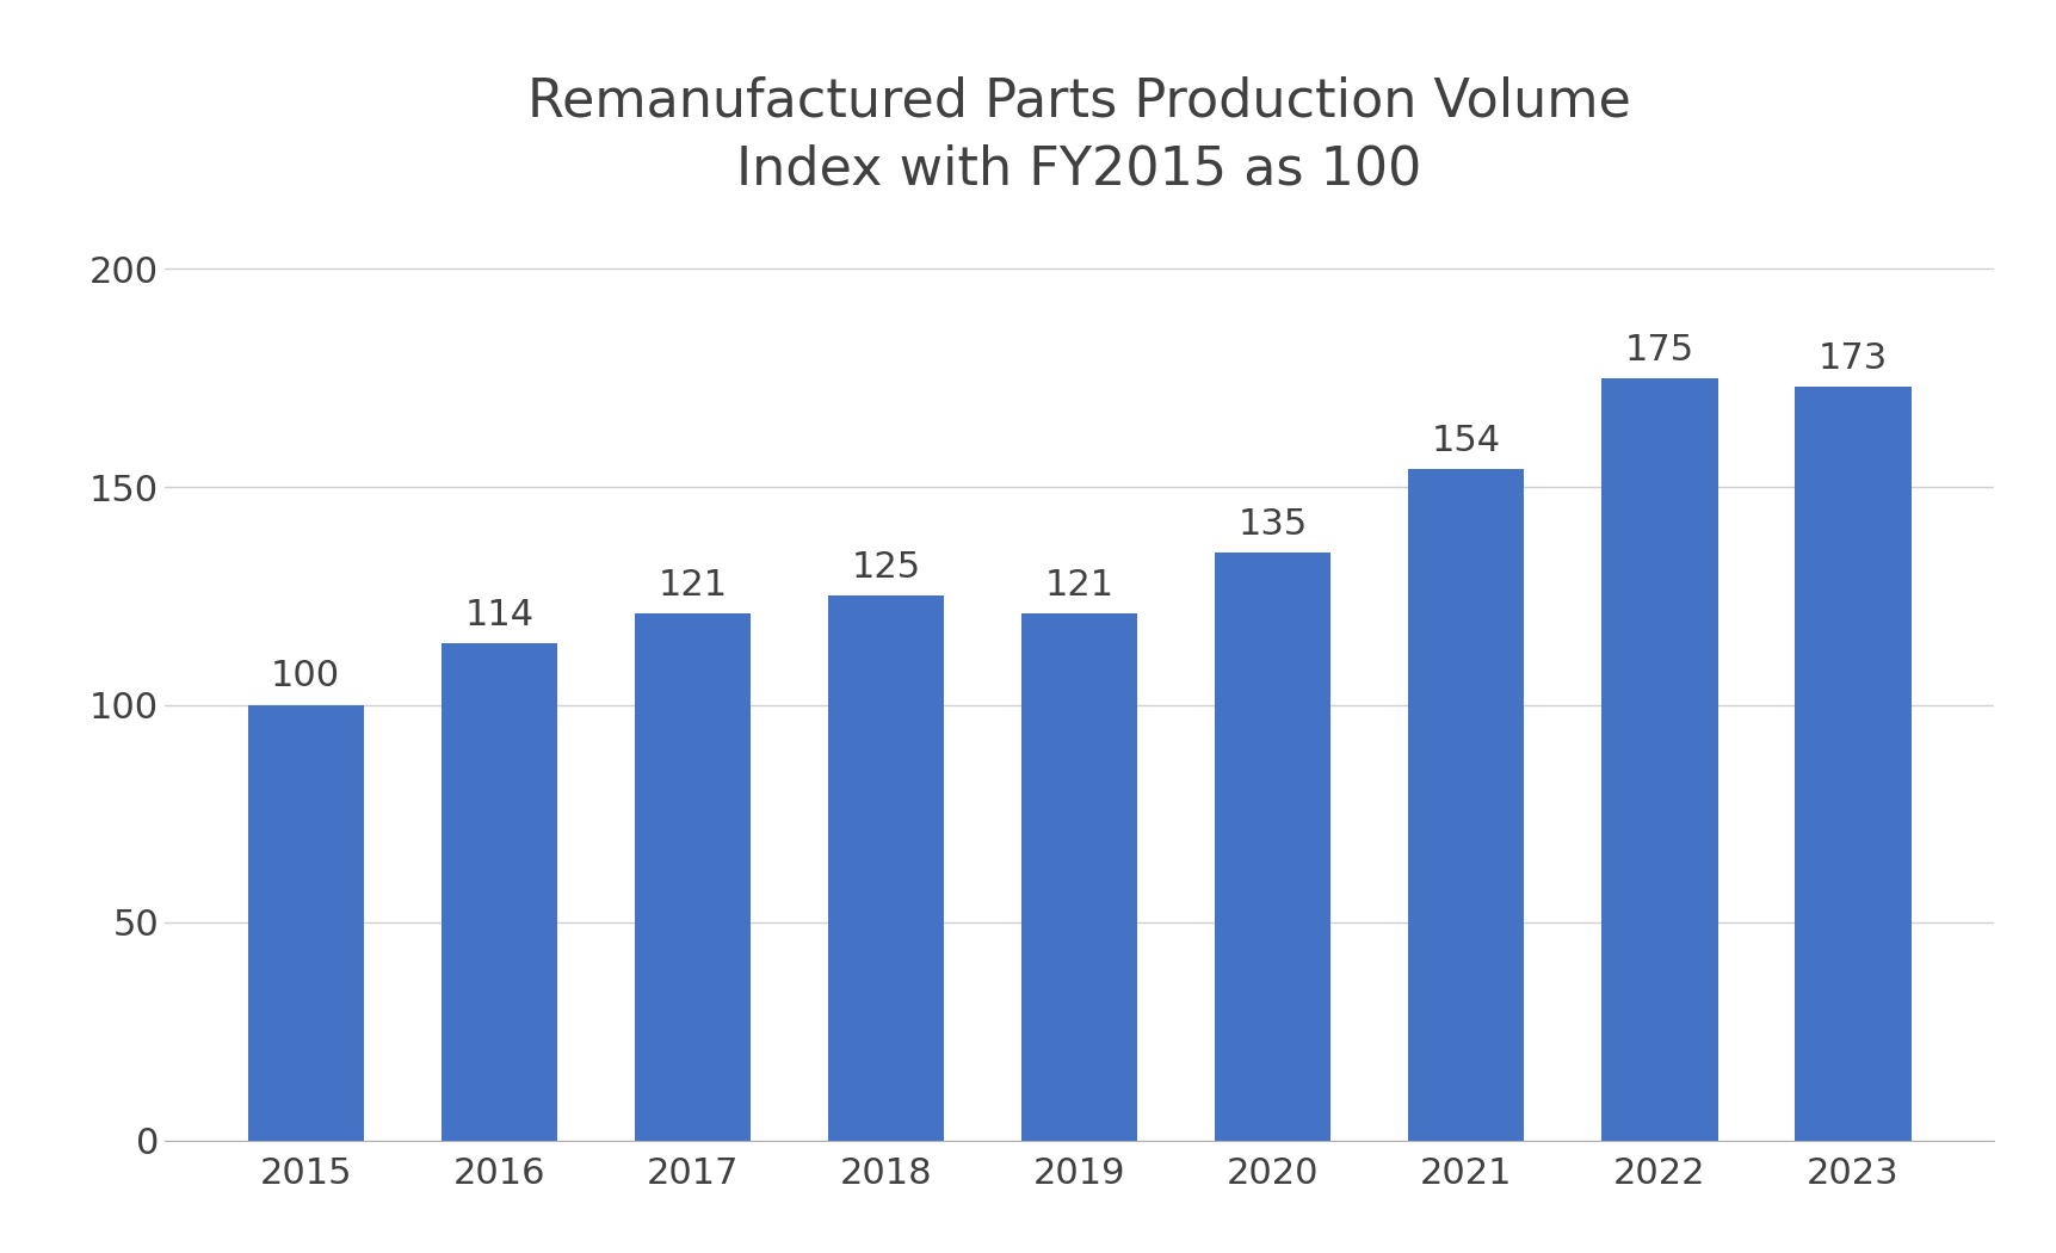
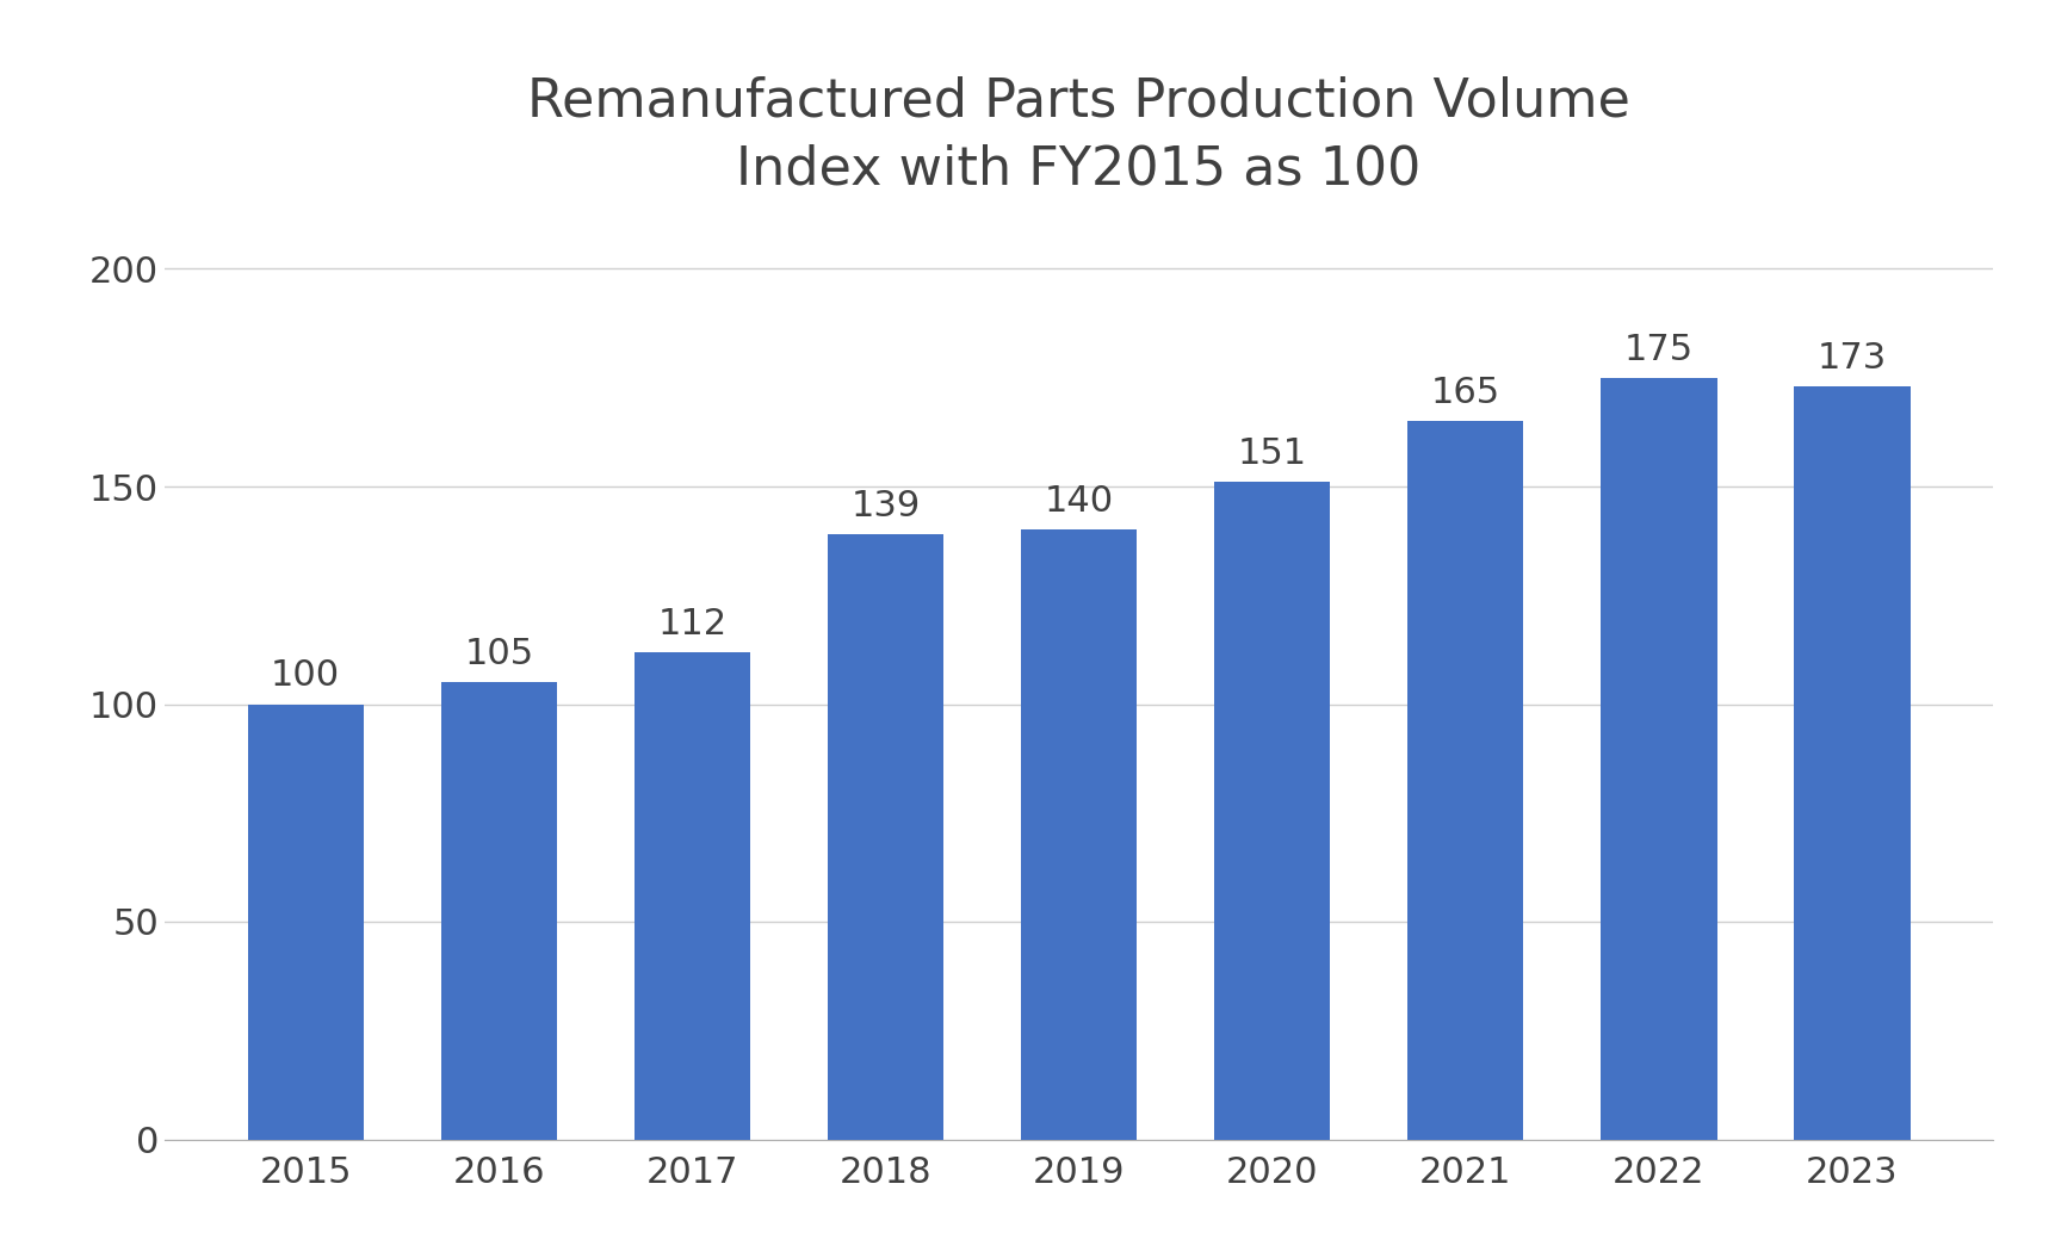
2016: 114 -> 105
2017: 121 -> 112
2018: 125 -> 139
2019: 121 -> 140
2020: 135 -> 151
2021: 154 -> 165
